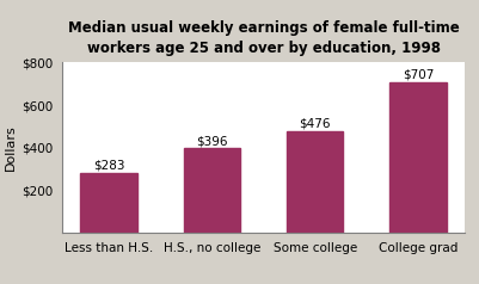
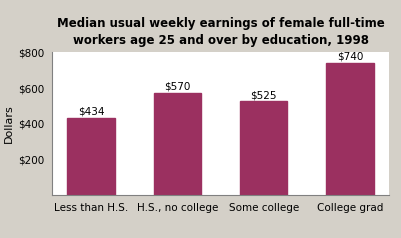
Less than H.S.: $283 -> $434
H.S., no college: $396 -> $570
Some college: $476 -> $525
College grad: $707 -> $740
